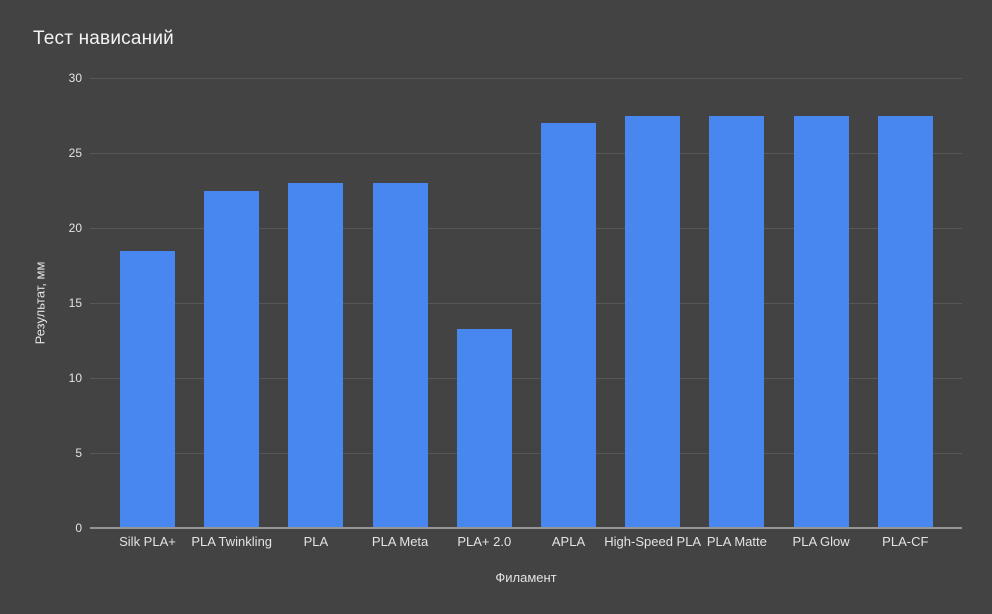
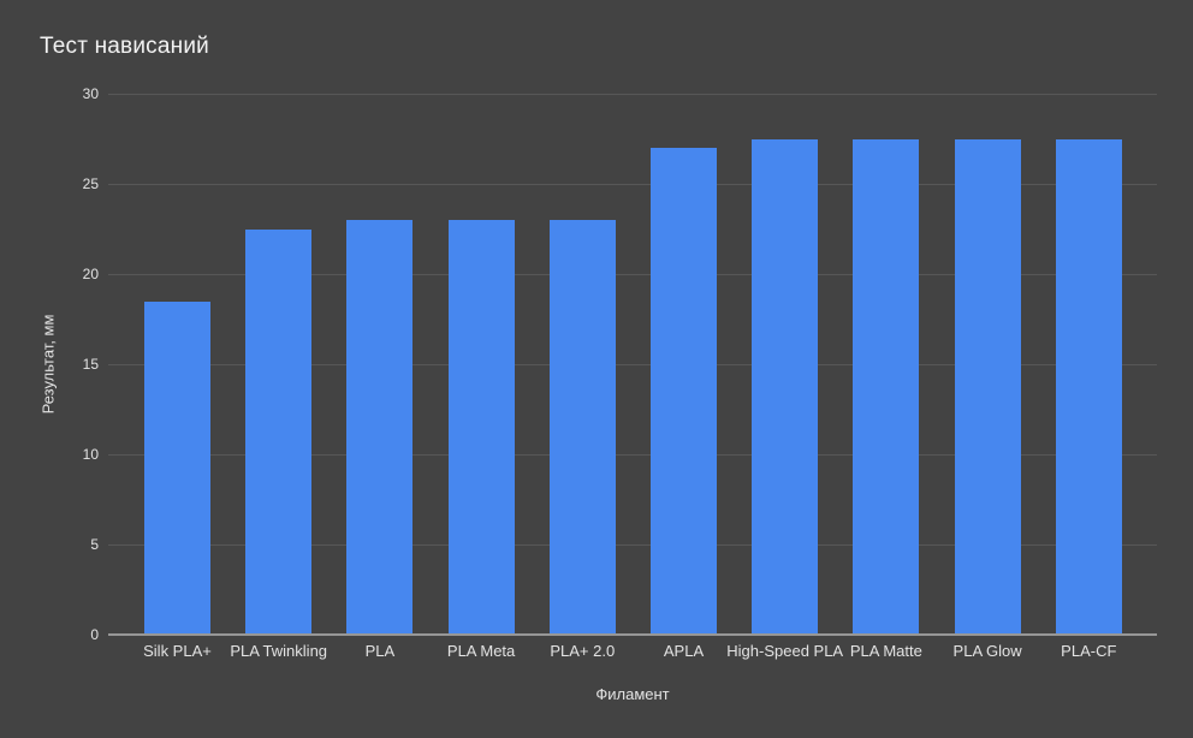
PLA+ 2.0: 13.3 -> 23.0
